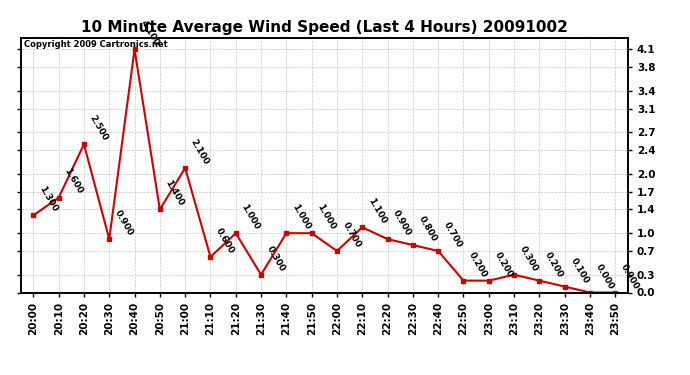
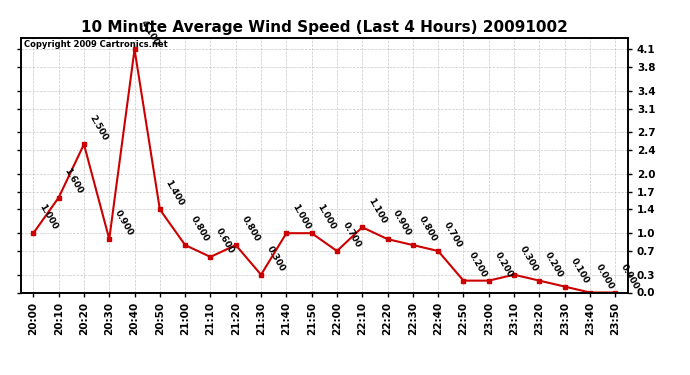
20:00: 1.300 -> 1.000
21:00: 2.100 -> 0.800
21:20: 1.000 -> 0.800
